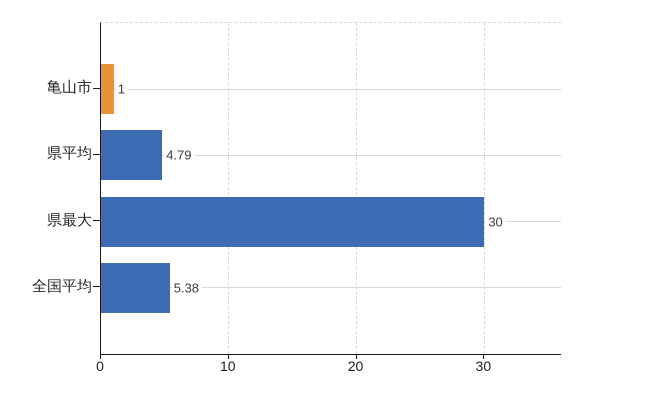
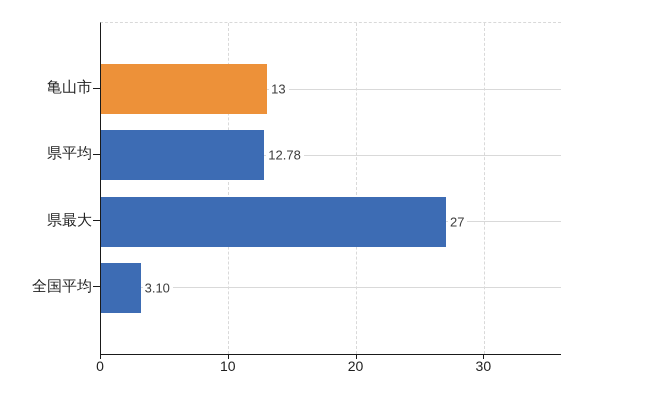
亀山市: 1 -> 13
県平均: 4.79 -> 12.78
県最大: 30 -> 27
全国平均: 5.38 -> 3.10
